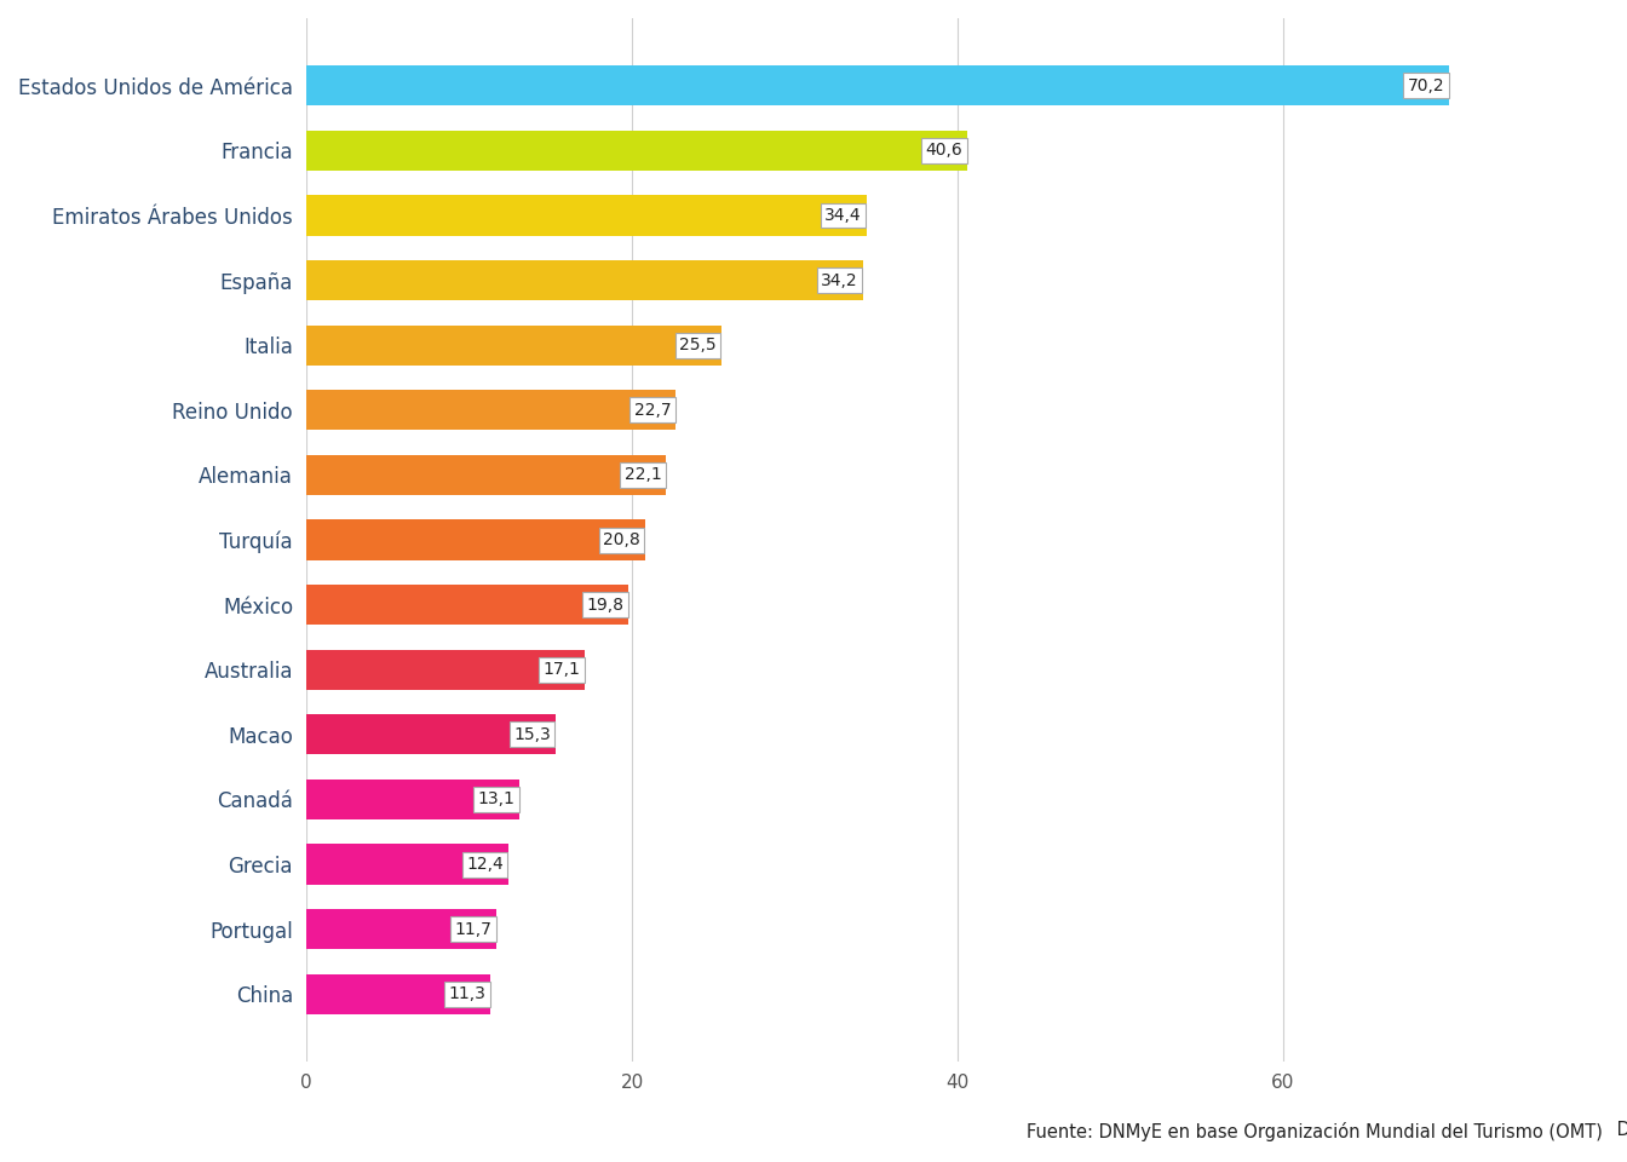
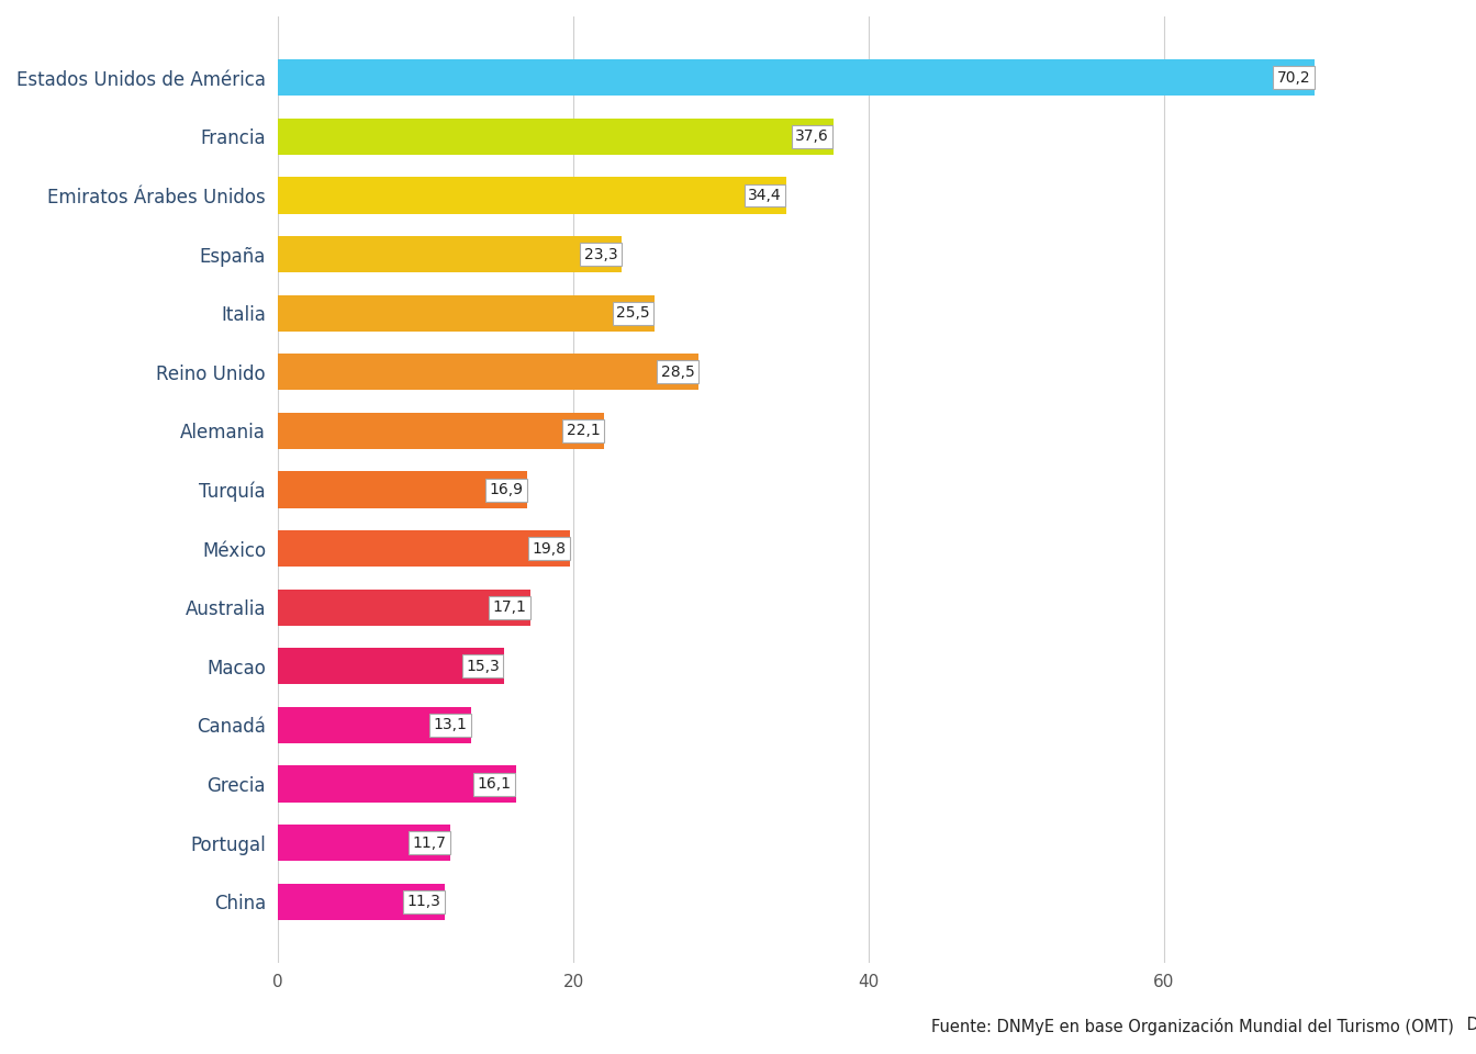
Francia: 40,6 -> 37,6
España: 34,2 -> 23,3
Reino Unido: 22,7 -> 28,5
Turquía: 20,8 -> 16,9
Grecia: 12,4 -> 16,1
